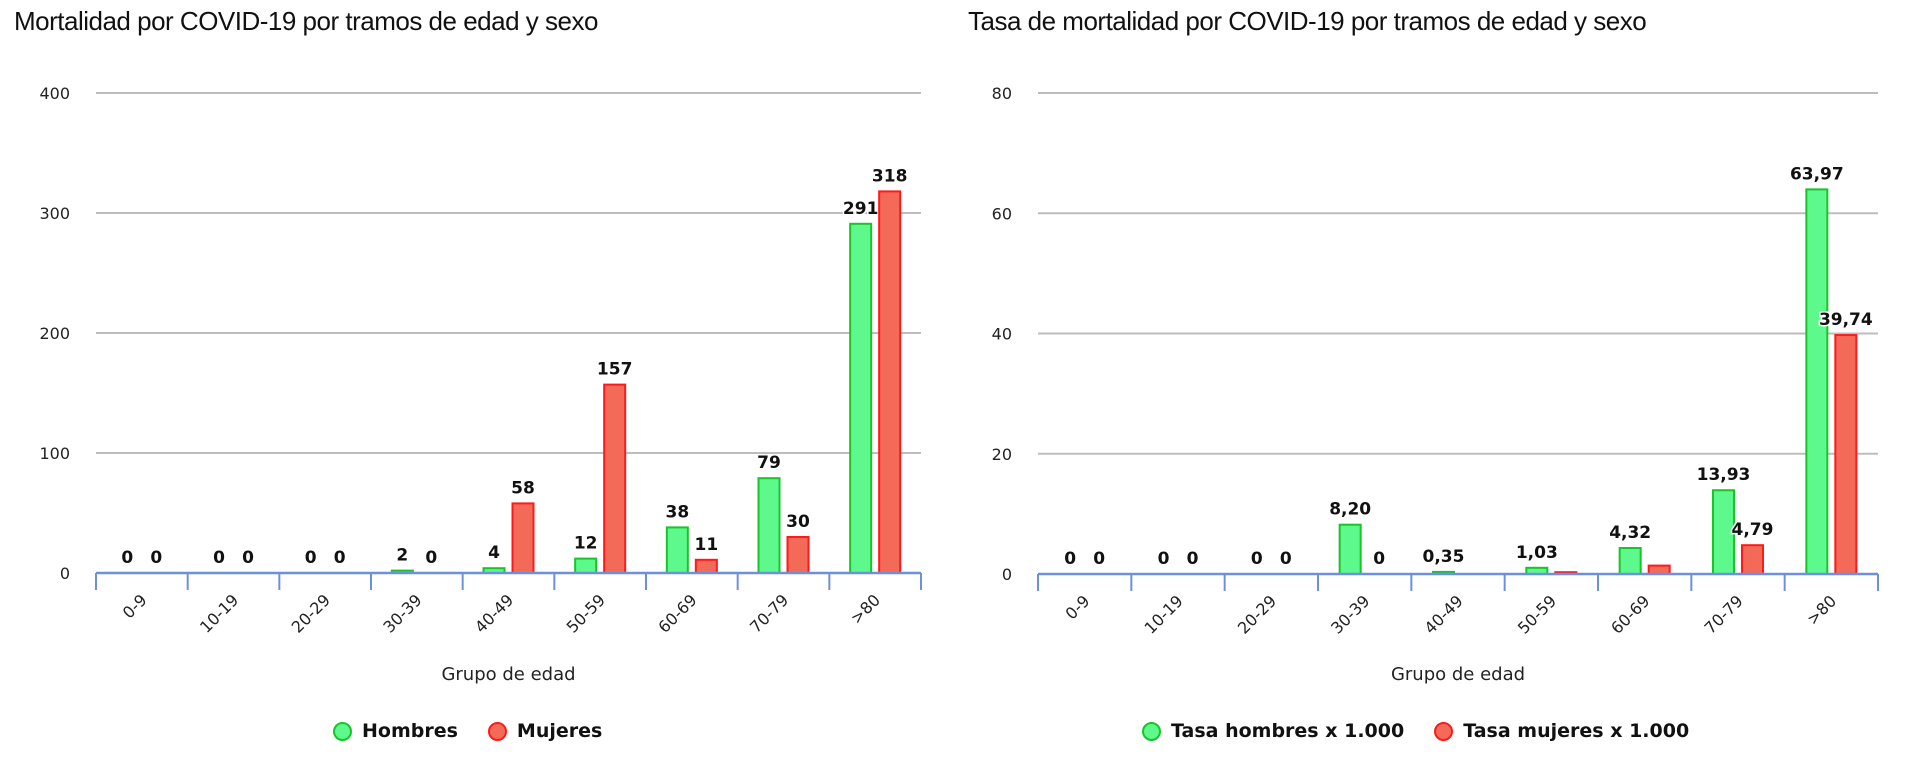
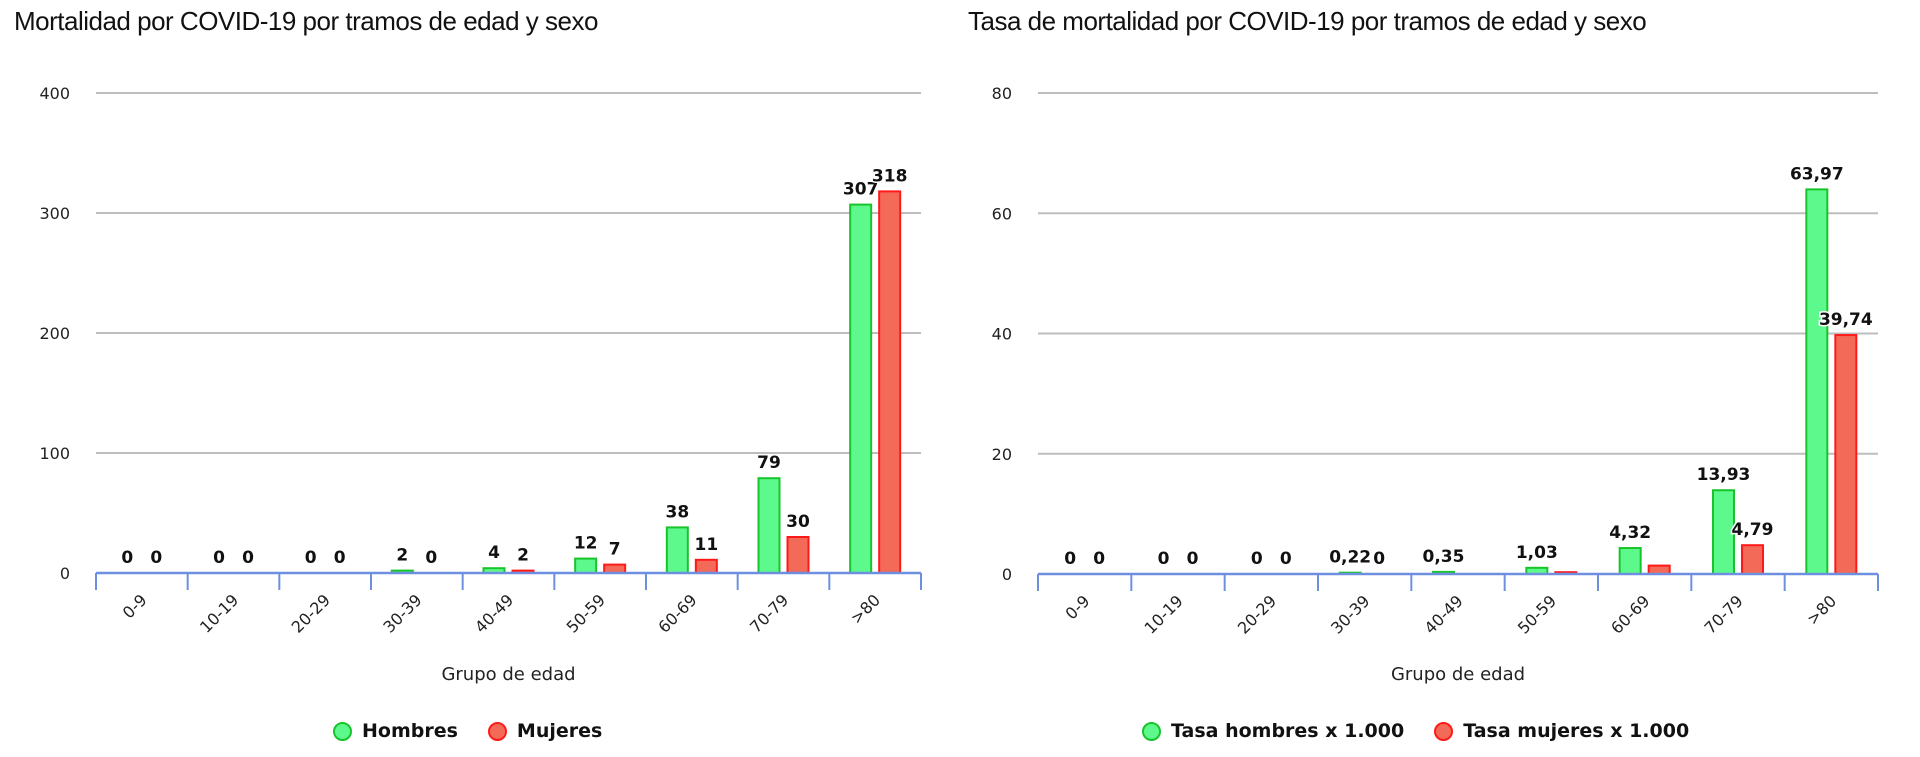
Mortalidad por COVID-19 por tramos de edad y sexo/Mujeres/40-49: 58 -> 2
Mortalidad por COVID-19 por tramos de edad y sexo/Mujeres/50-59: 157 -> 7
Mortalidad por COVID-19 por tramos de edad y sexo/Hombres/>80: 291 -> 307
Tasa de mortalidad por COVID-19 por tramos de edad y sexo/Tasa hombres x 1.000/30-39: 8,20 -> 0,22
